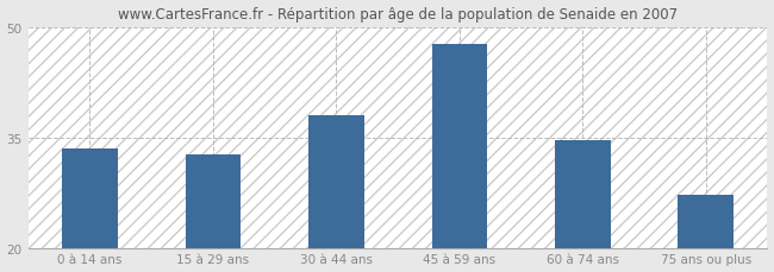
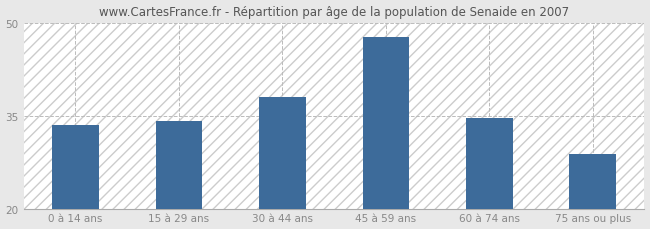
15 à 29 ans: 32.7 -> 34.2
75 ans ou plus: 27.2 -> 28.8
